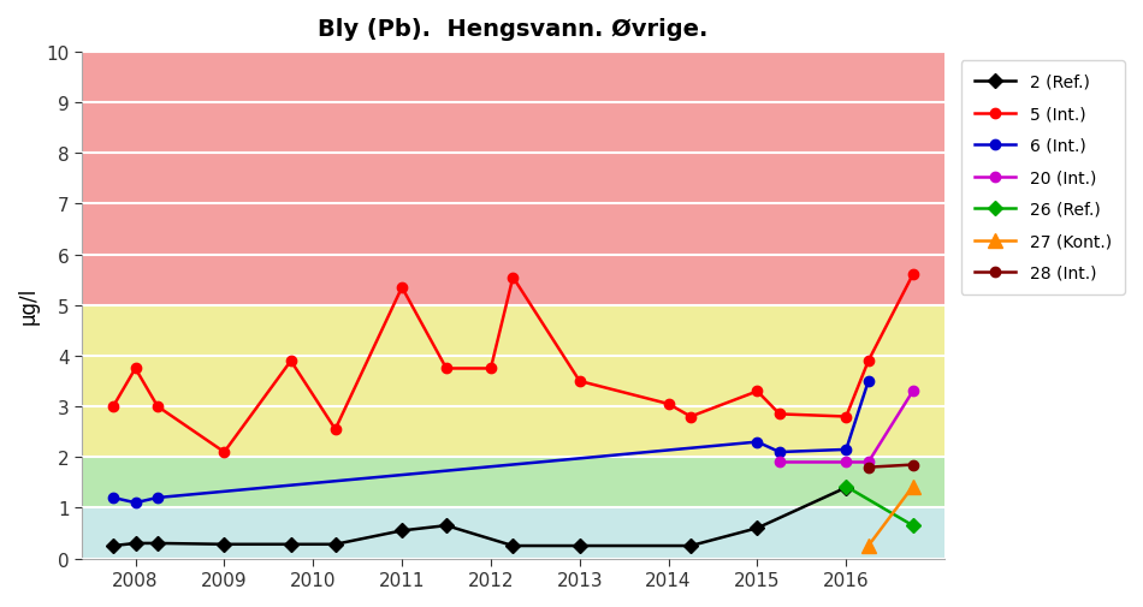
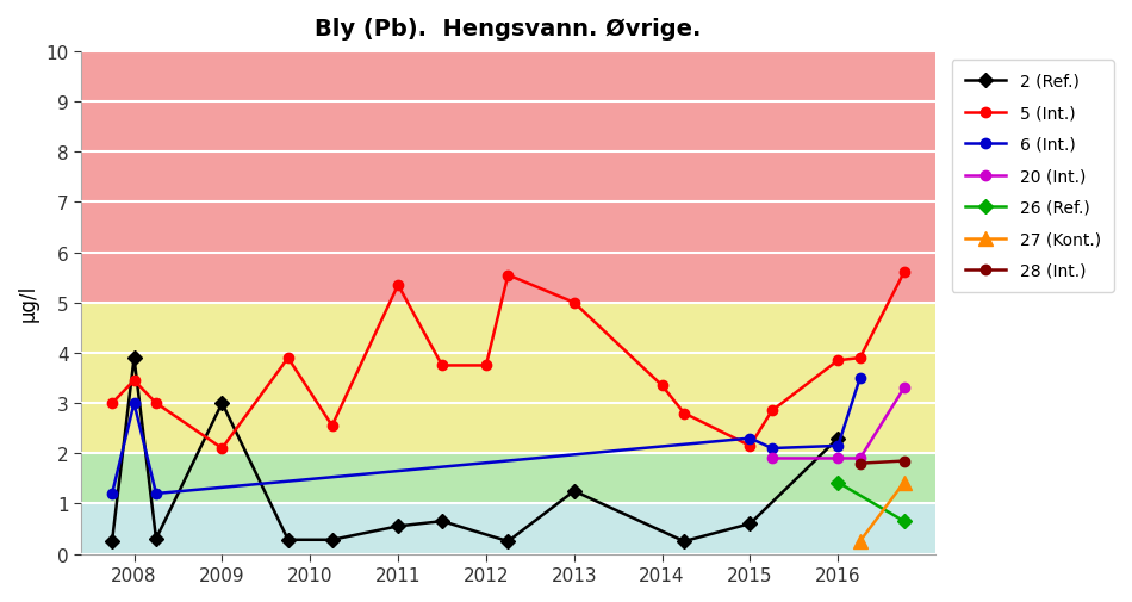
2 (Ref.)/2008: 0.30 -> 3.90
5 (Int.)/2008: 3.75 -> 3.45
6 (Int.)/2008: 1.10 -> 3.00
2 (Ref.)/2009: 0.28 -> 3.00
2 (Ref.)/2013: 0.25 -> 1.25
5 (Int.)/2013: 3.50 -> 5.00
5 (Int.)/2014: 3.05 -> 3.35
5 (Int.)/2015: 3.30 -> 2.15
2 (Ref.)/2016: 1.40 -> 2.30
5 (Int.)/2016: 2.80 -> 3.85
